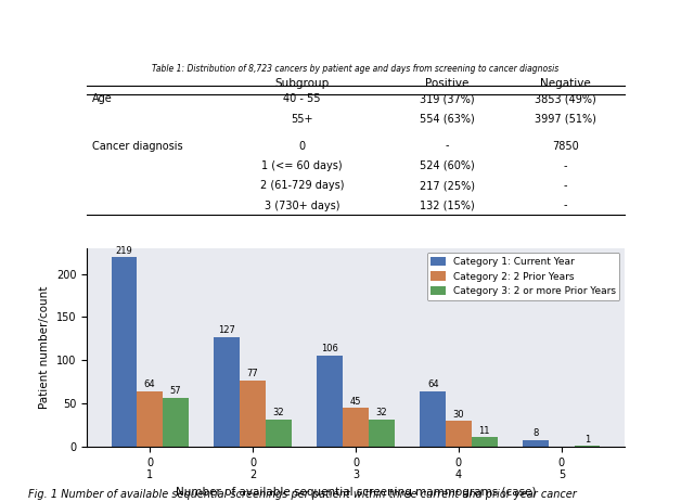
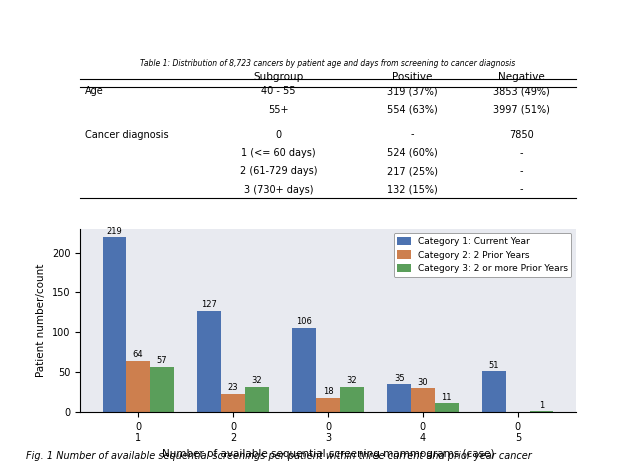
Category 2: 2 Prior Years/0 2: 77 -> 23
Category 2: 2 Prior Years/0 3: 45 -> 18
Category 1: Current Year/0 4: 64 -> 35
Category 1: Current Year/0 5: 8 -> 51
